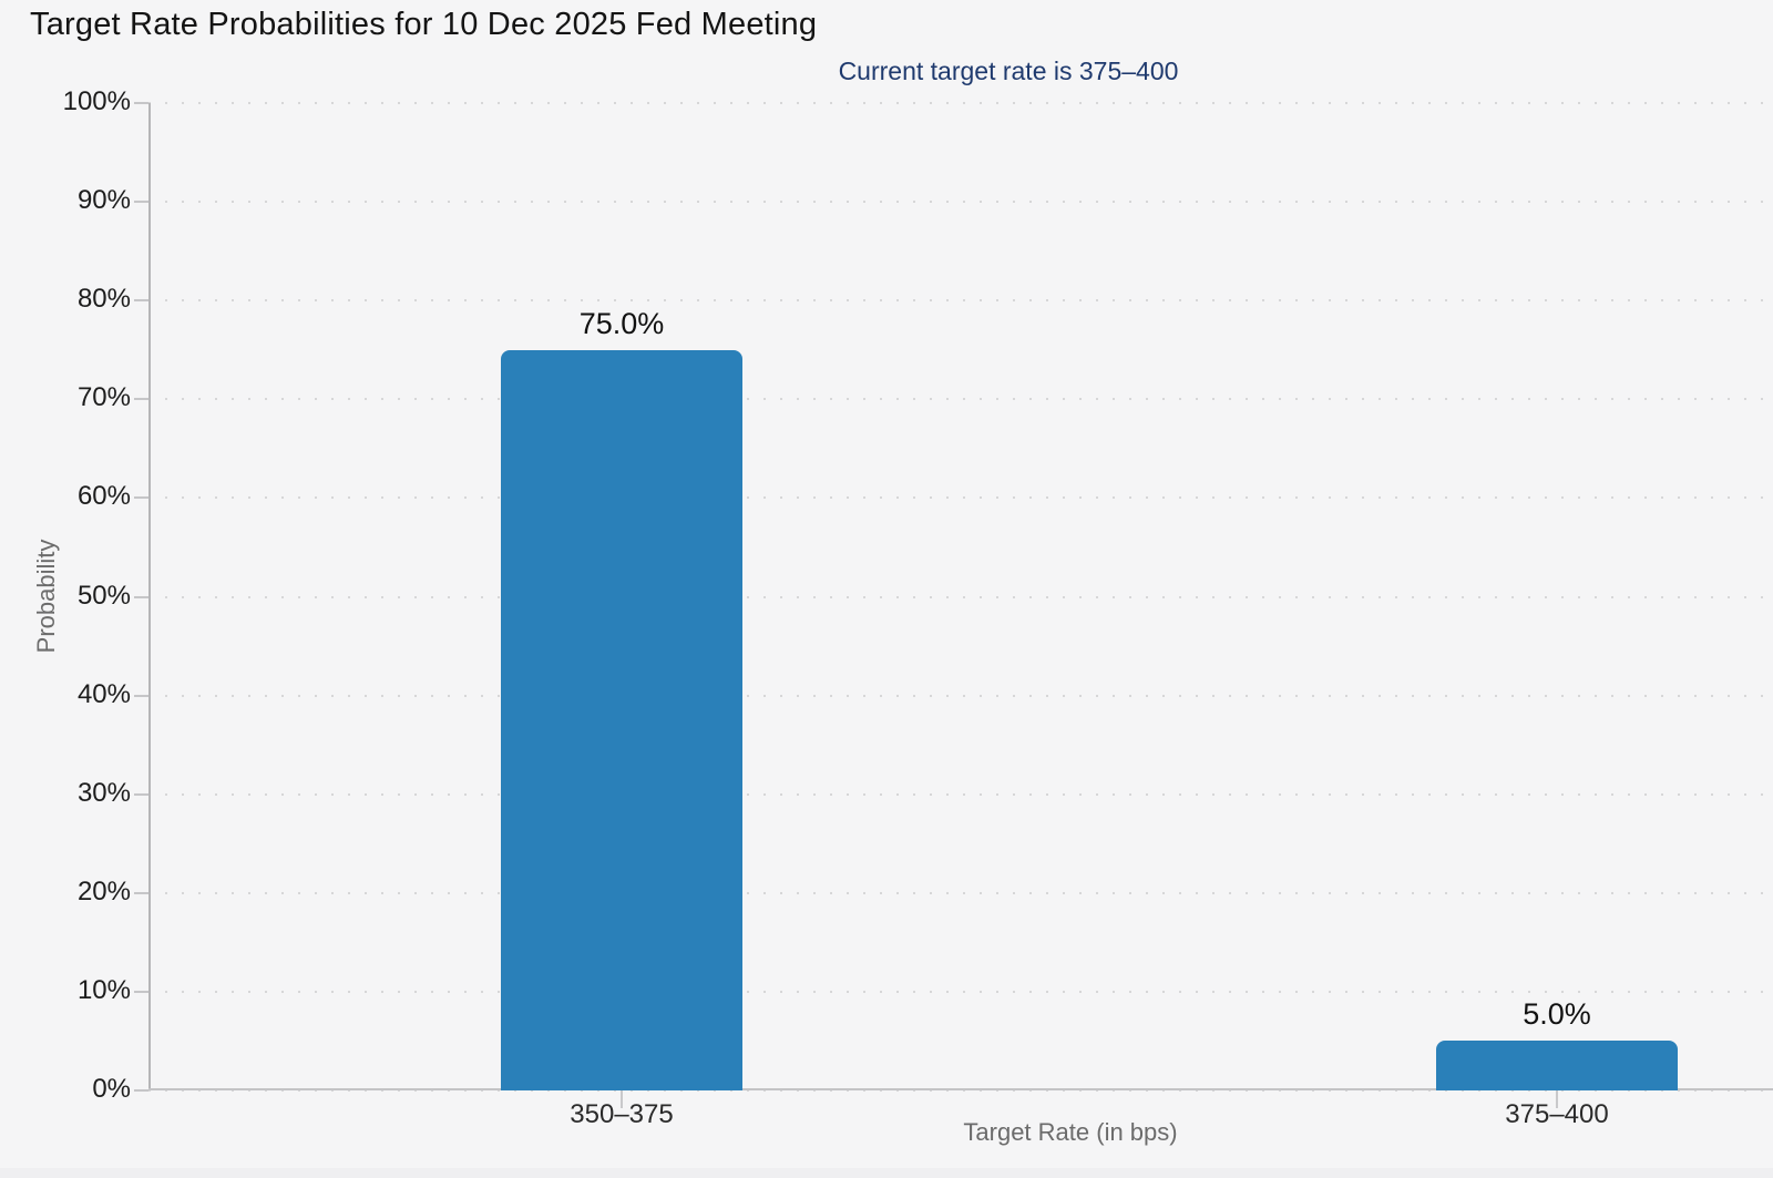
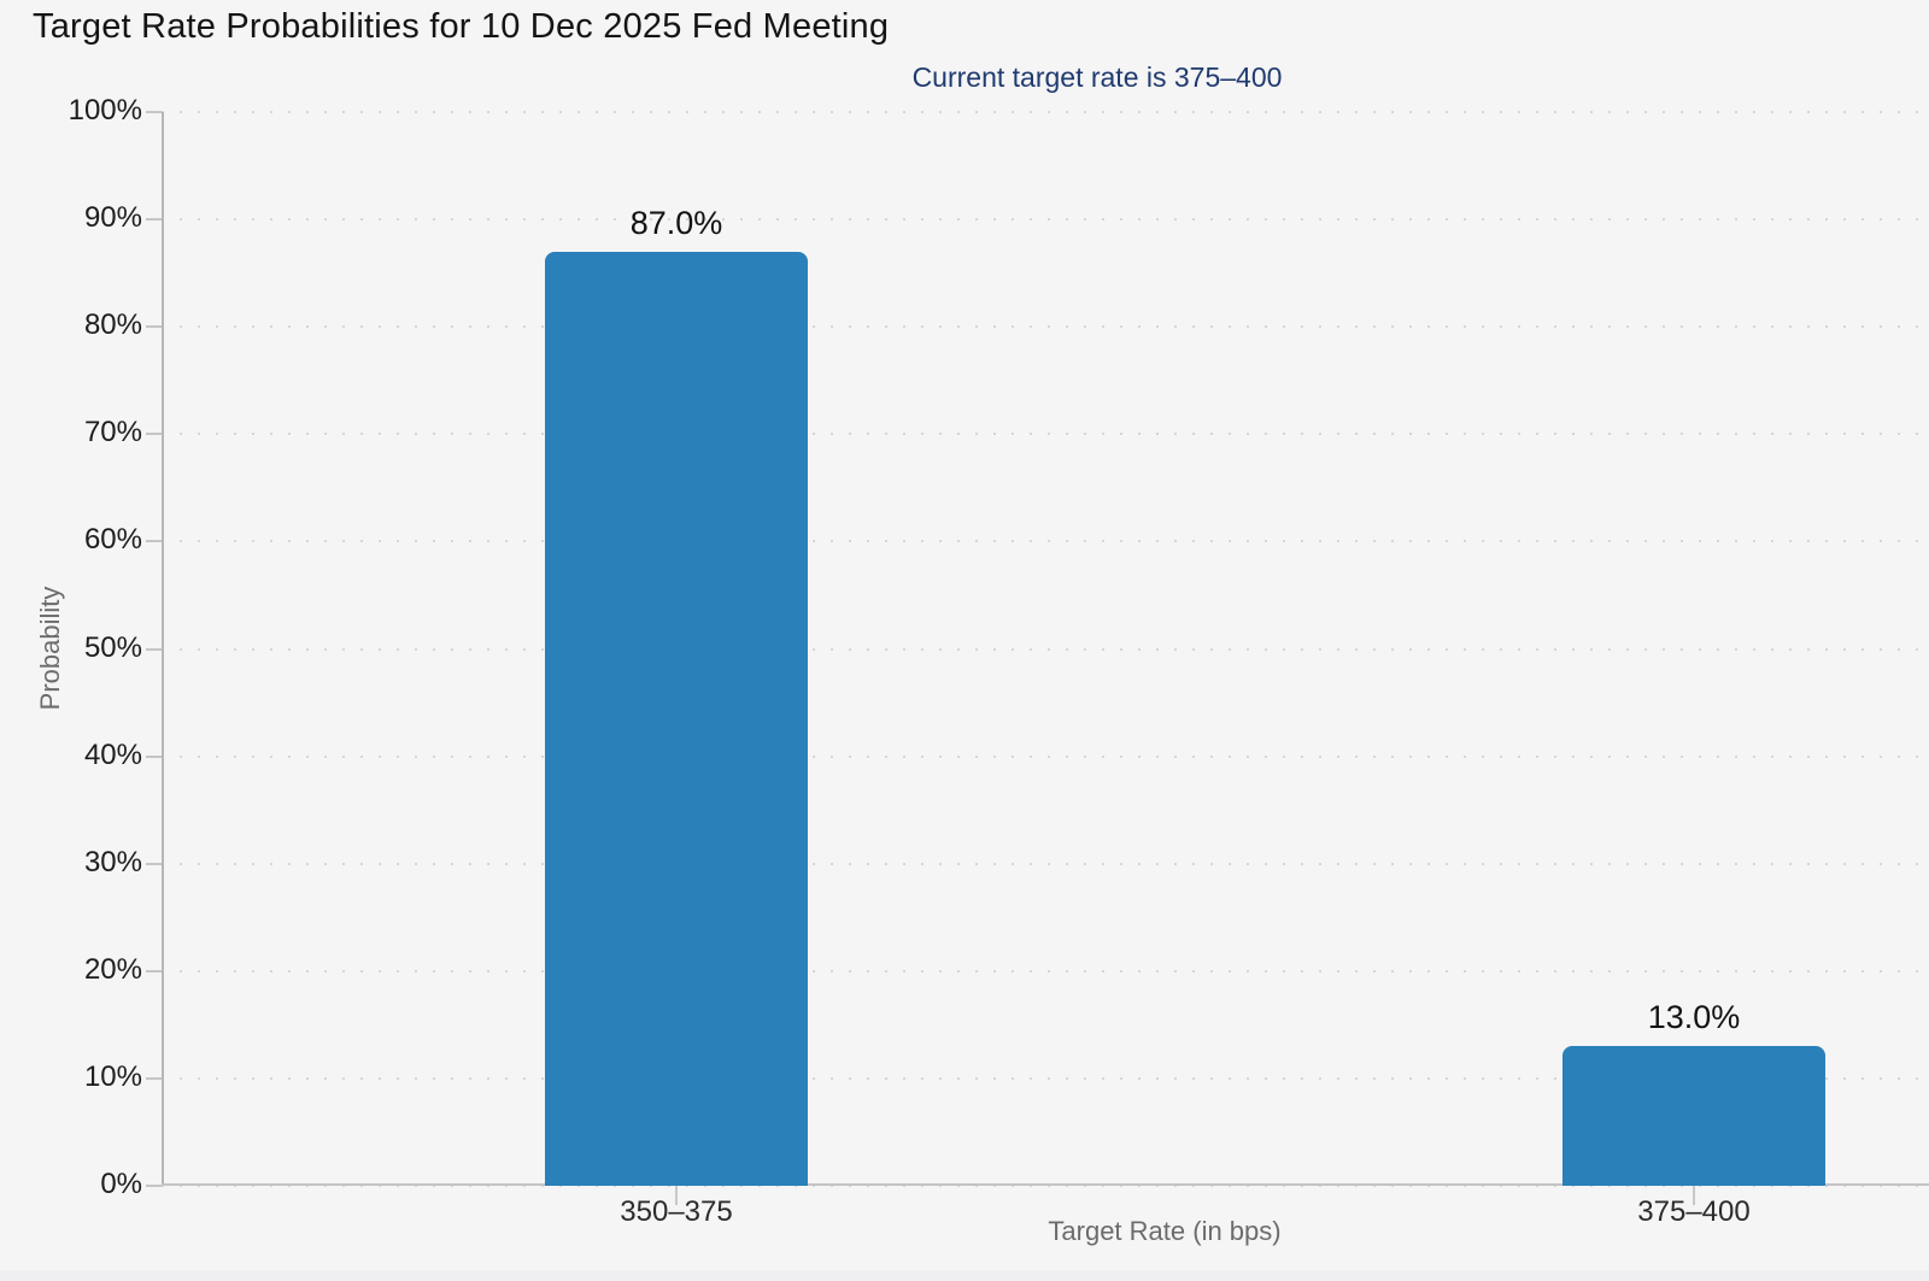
350–375: 75.0% -> 87.0%
375–400: 5.0% -> 13.0%
